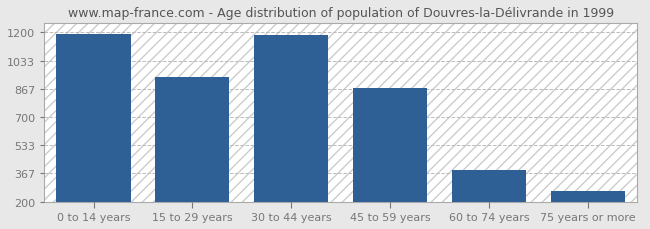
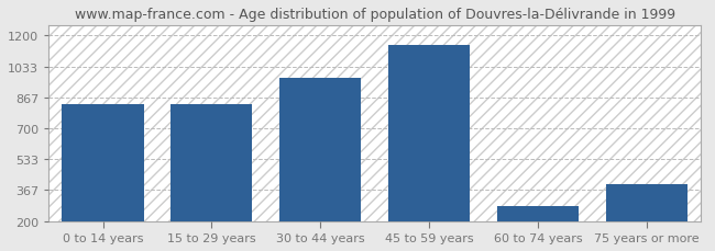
0 to 14 years: 1190 -> 830
15 to 29 years: 940 -> 830
30 to 44 years: 1180 -> 970
45 to 59 years: 870 -> 1150
60 to 74 years: 380 -> 280
75 years or more: 260 -> 400
